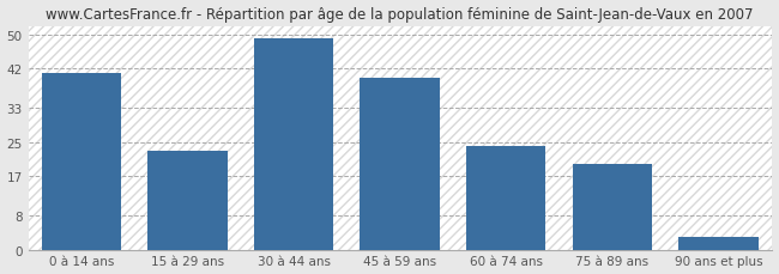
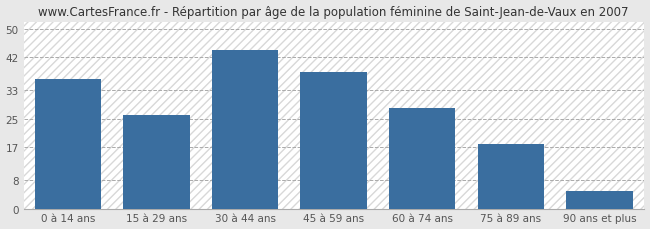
0 à 14 ans: 41 -> 36
15 à 29 ans: 23 -> 26
30 à 44 ans: 49 -> 44
45 à 59 ans: 40 -> 38
60 à 74 ans: 24 -> 28
75 à 89 ans: 20 -> 18
90 ans et plus: 3 -> 5
